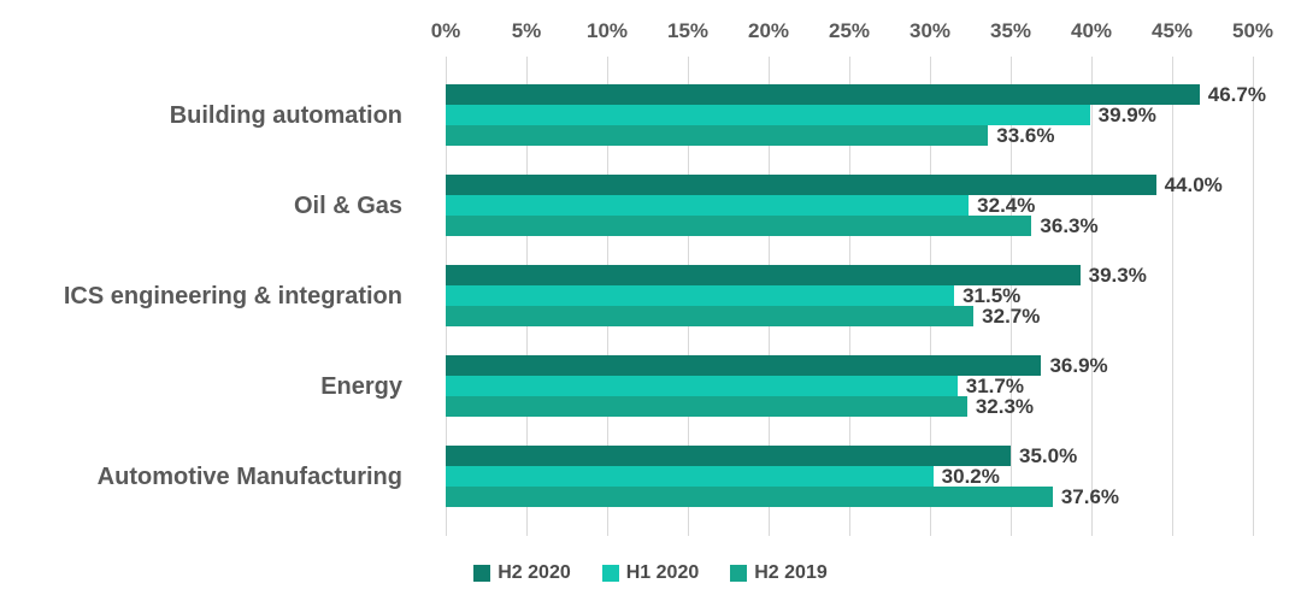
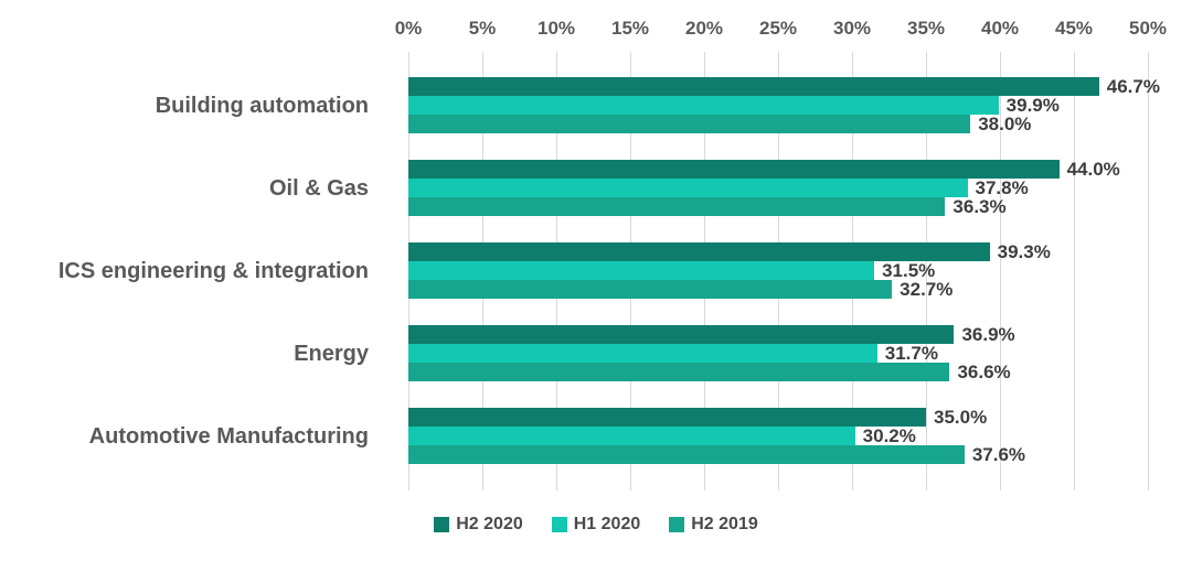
H2 2019/Building automation: 33.6% -> 38.0%
H1 2020/Oil & Gas: 32.4% -> 37.8%
H2 2019/Energy: 32.3% -> 36.6%
